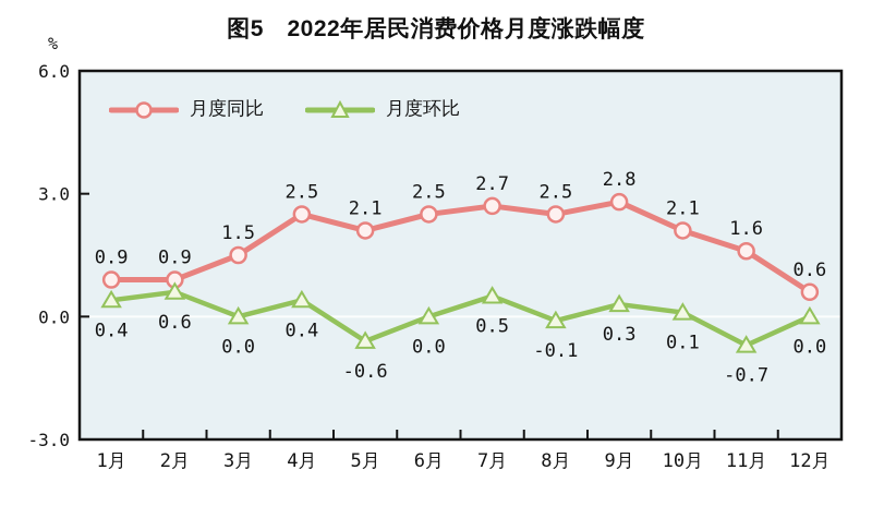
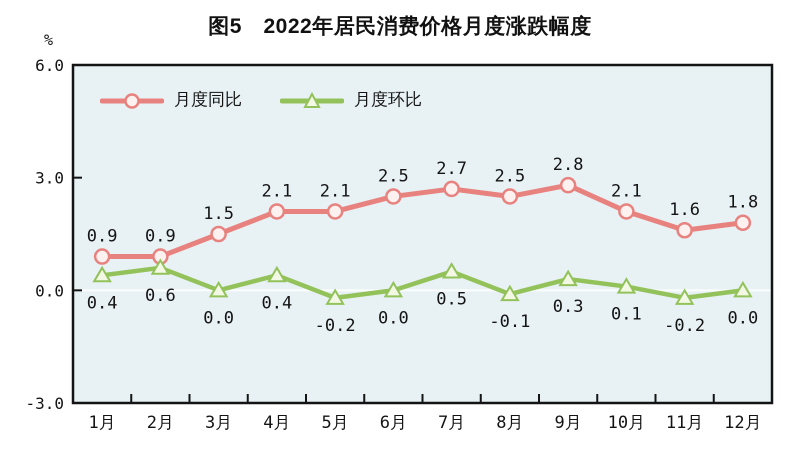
月度同比/4月: 2.5 -> 2.1
月度环比/5月: -0.6 -> -0.2
月度环比/11月: -0.7 -> -0.2
月度同比/12月: 0.6 -> 1.8
